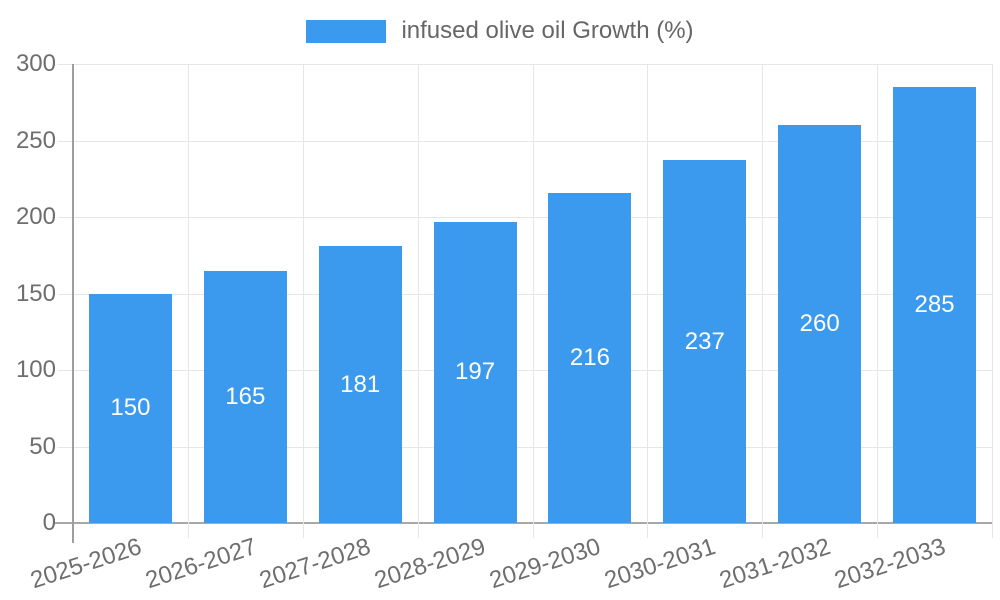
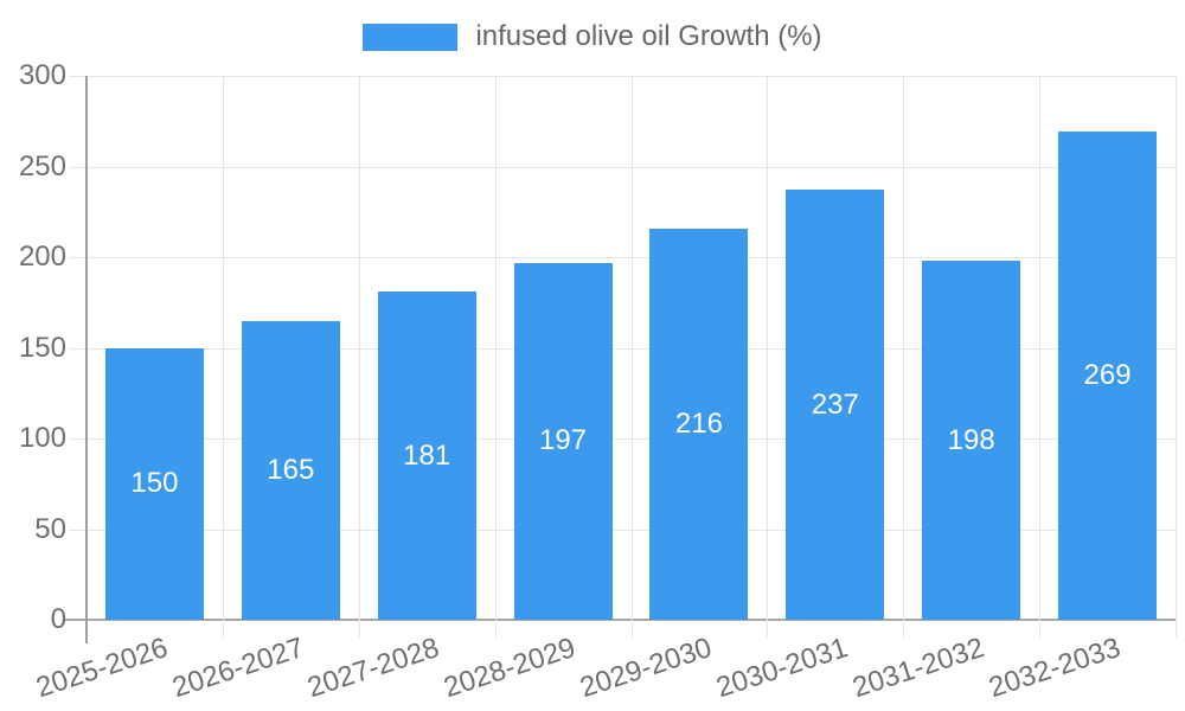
2031-2032: 260 -> 198
2032-2033: 285 -> 269
